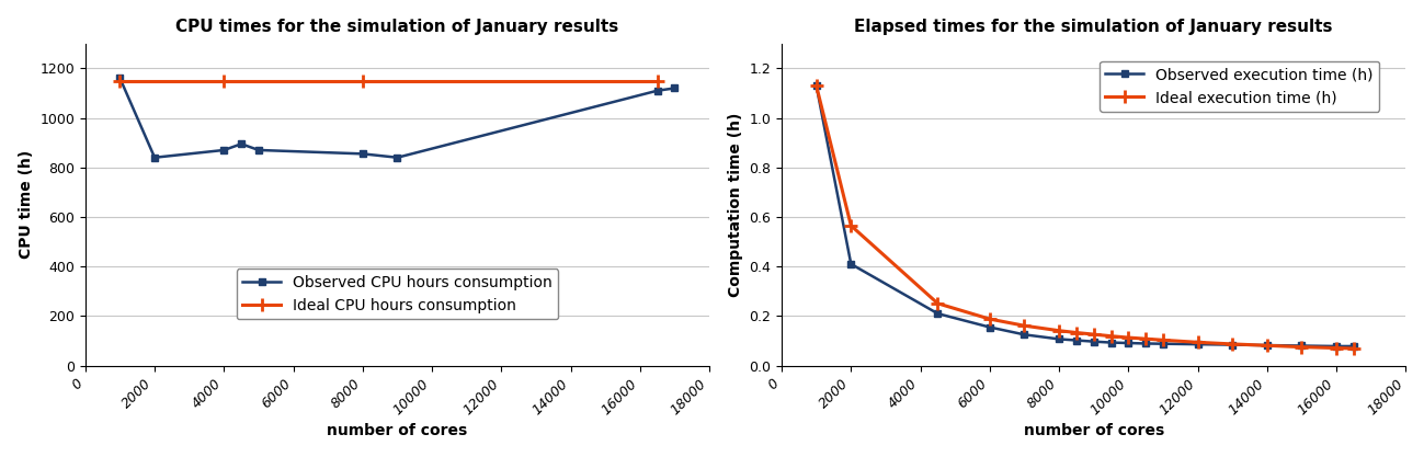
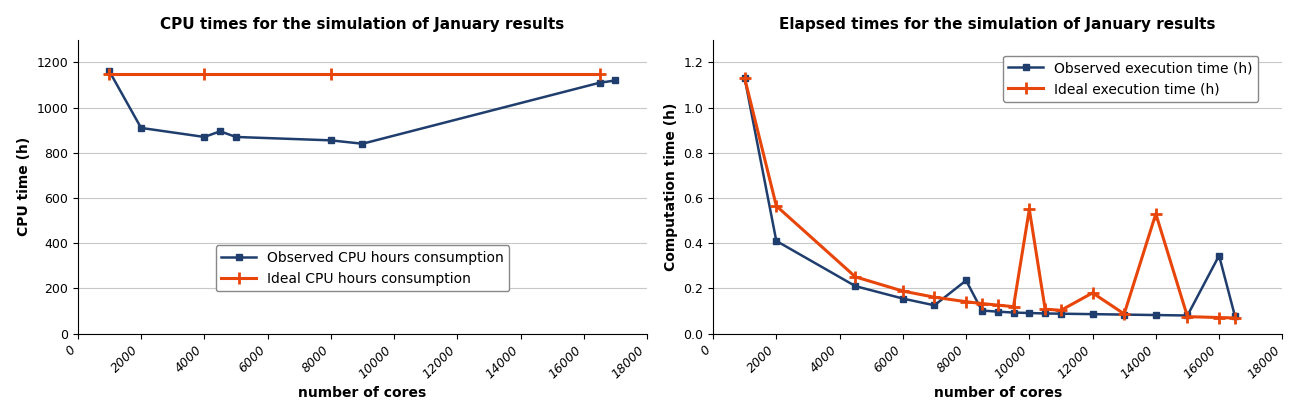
CPU times for the simulation of January results/Observed CPU hours consumption/2000: 840 -> 910
Elapsed times for the simulation of January results/Observed execution time (h)/8000: 0.107 -> 0.235
Elapsed times for the simulation of January results/Ideal execution time (h)/10000: 0.113 -> 0.550
Elapsed times for the simulation of January results/Ideal execution time (h)/12000: 0.094 -> 0.180
Elapsed times for the simulation of January results/Ideal execution time (h)/14000: 0.081 -> 0.530
Elapsed times for the simulation of January results/Observed execution time (h)/16000: 0.078 -> 0.345
